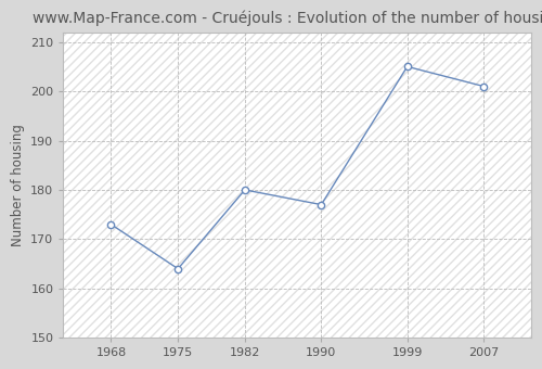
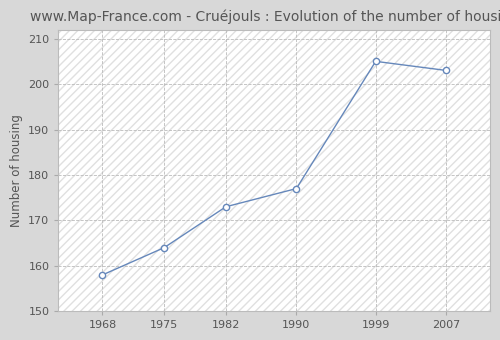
1968: 173 -> 158
1982: 180 -> 173
2007: 201 -> 203
